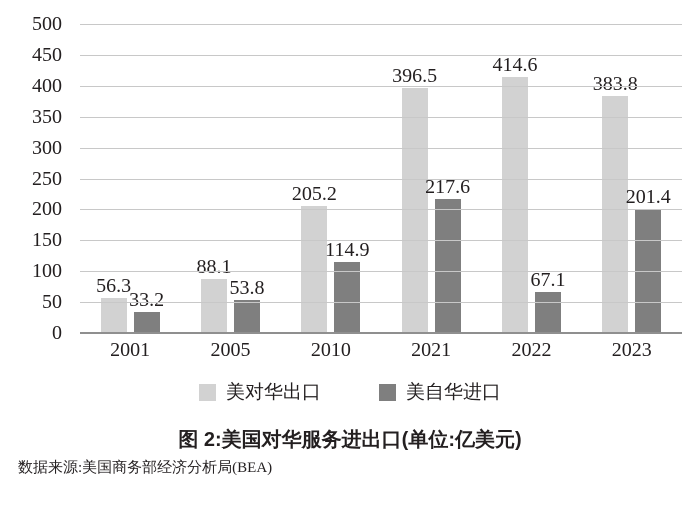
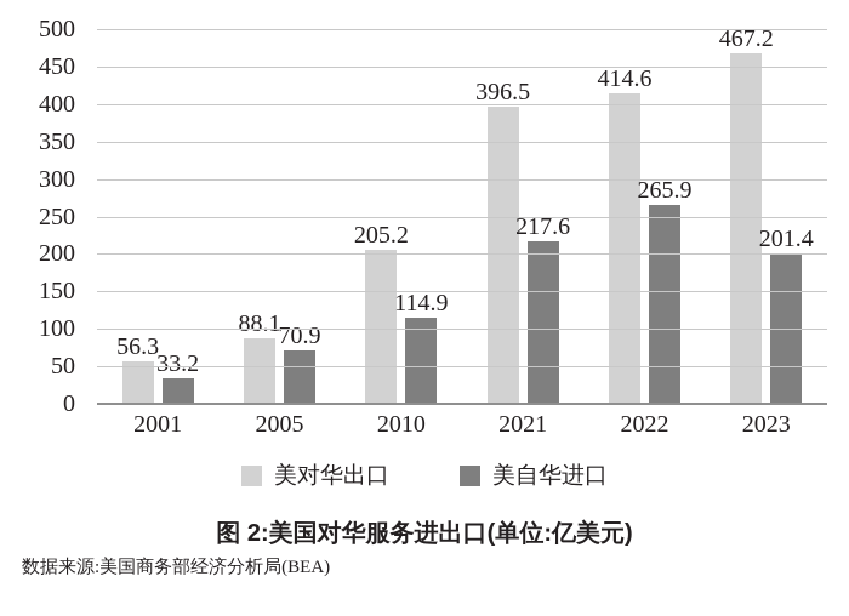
美自华进口/2005: 53.8 -> 70.9
美自华进口/2022: 67.1 -> 265.9
美对华出口/2023: 383.8 -> 467.2
